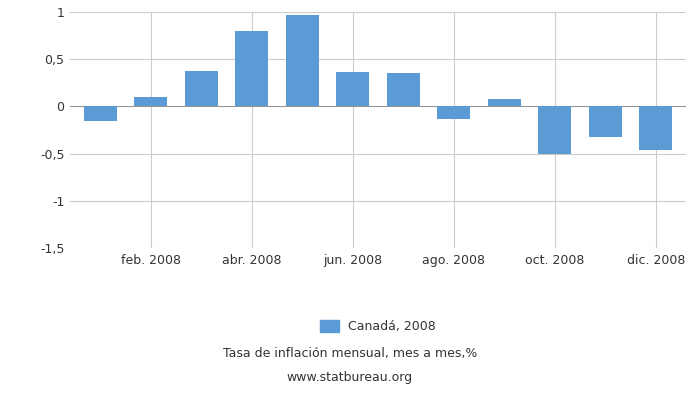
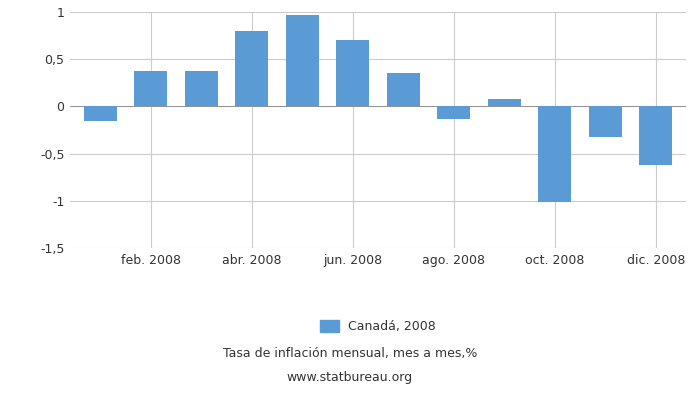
feb. 2008: 0,10 -> 0,37
jun. 2008: 0,36 -> 0,70
oct. 2008: -0,50 -> -1,01
dic. 2008: -0,46 -> -0,62
